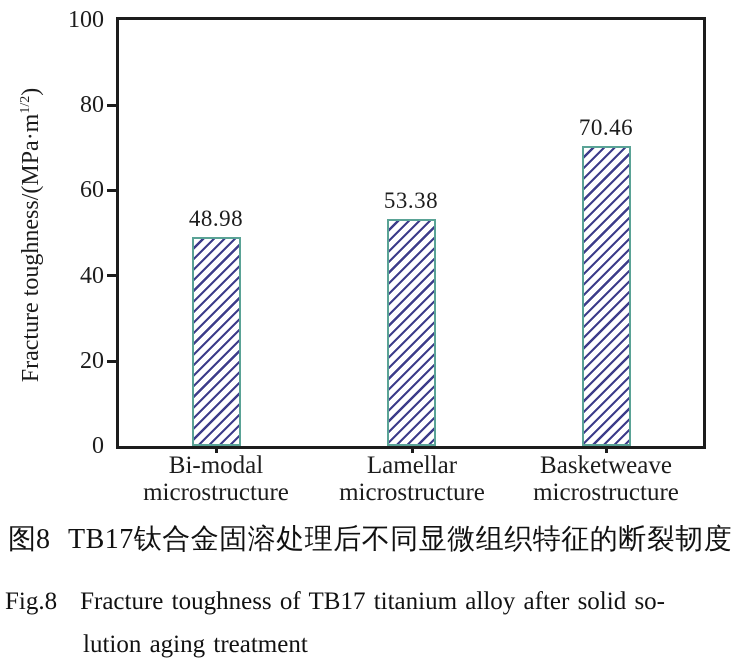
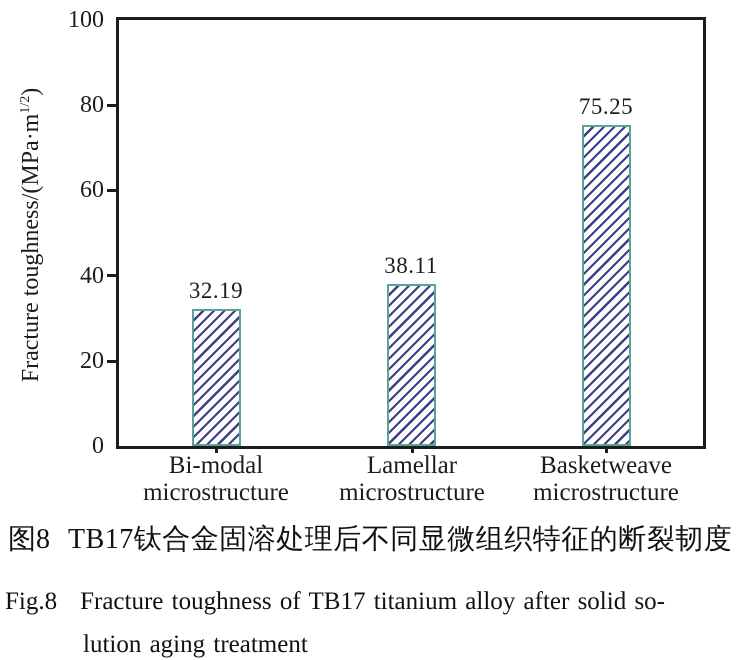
Bi-modal microstructure: 48.98 -> 32.19
Lamellar microstructure: 53.38 -> 38.11
Basketweave microstructure: 70.46 -> 75.25
